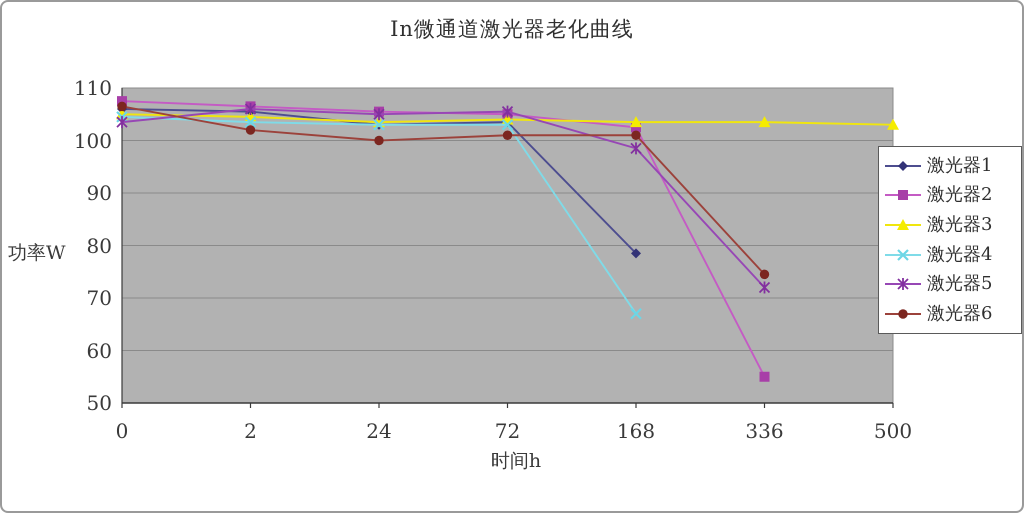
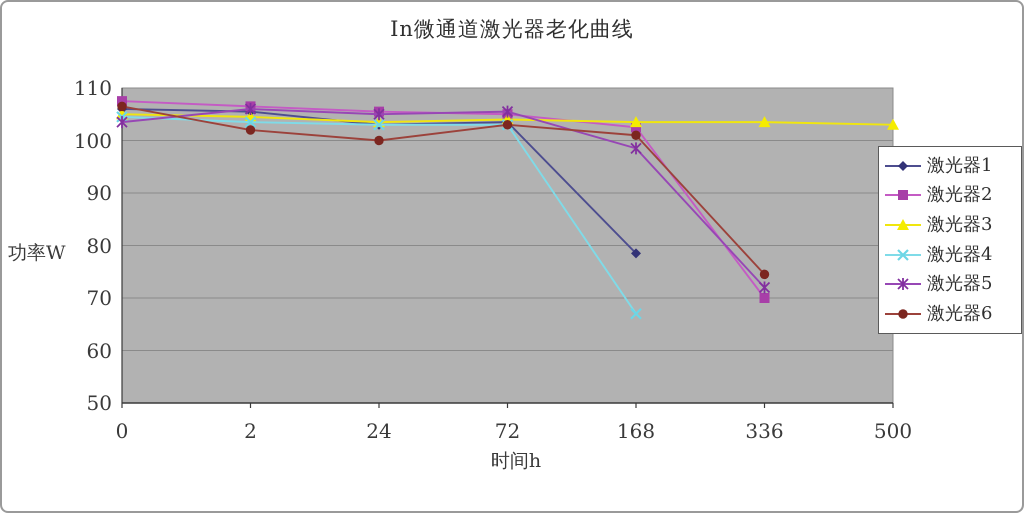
激光器6/72: 101 -> 103
激光器2/336: 55 -> 70
